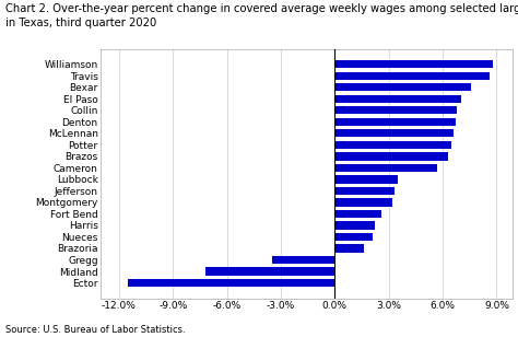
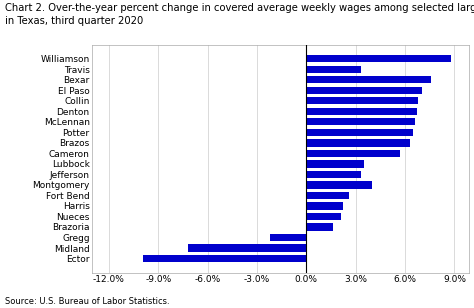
Travis: 8.6% -> 3.3%
Montgomery: 3.2% -> 4.0%
Gregg: -3.5% -> -2.2%
Ector: -11.5% -> -9.9%
